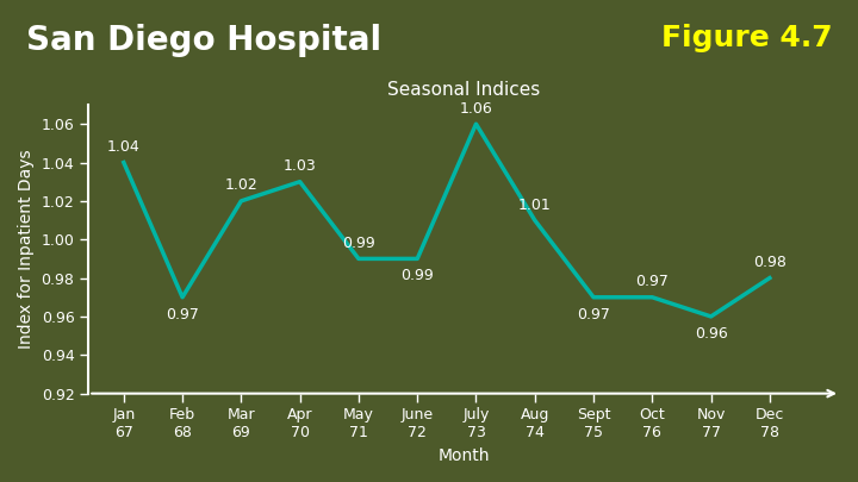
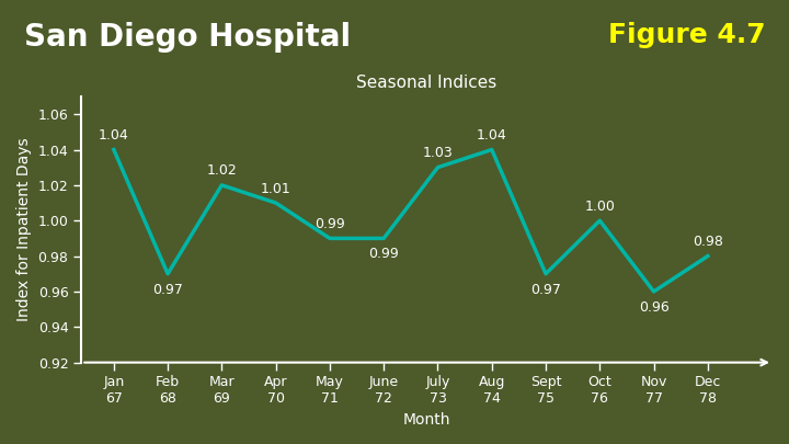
Apr 70: 1.03 -> 1.01
July 73: 1.06 -> 1.03
Aug 74: 1.01 -> 1.04
Oct 76: 0.97 -> 1.00
